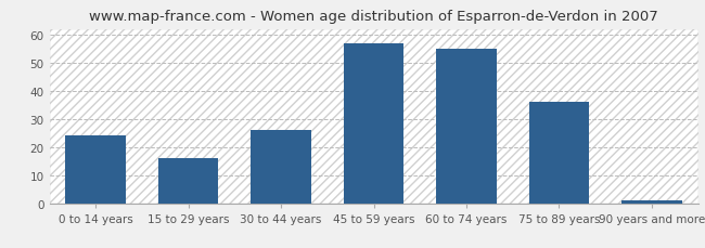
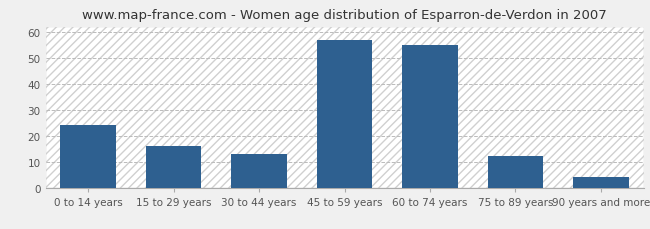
30 to 44 years: 26 -> 13
75 to 89 years: 36 -> 12
90 years and more: 1 -> 4
